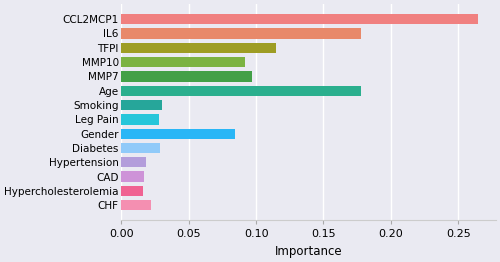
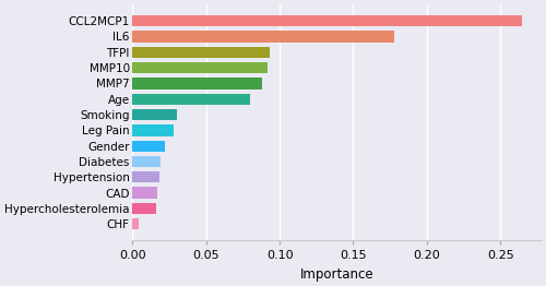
TFPI: 0.115 -> 0.093
MMP7: 0.097 -> 0.088
Age: 0.178 -> 0.080
Gender: 0.084 -> 0.022
Diabetes: 0.029 -> 0.019
CHF: 0.022 -> 0.004
